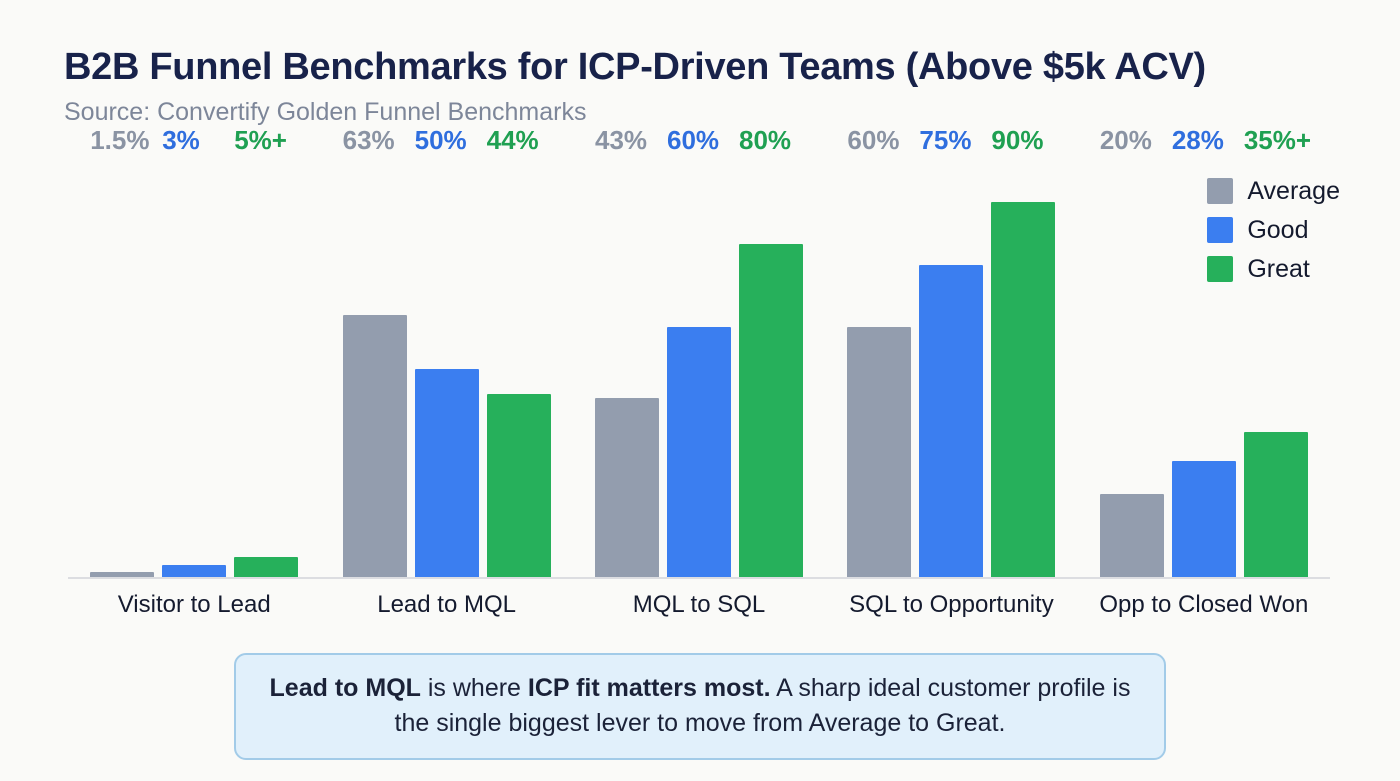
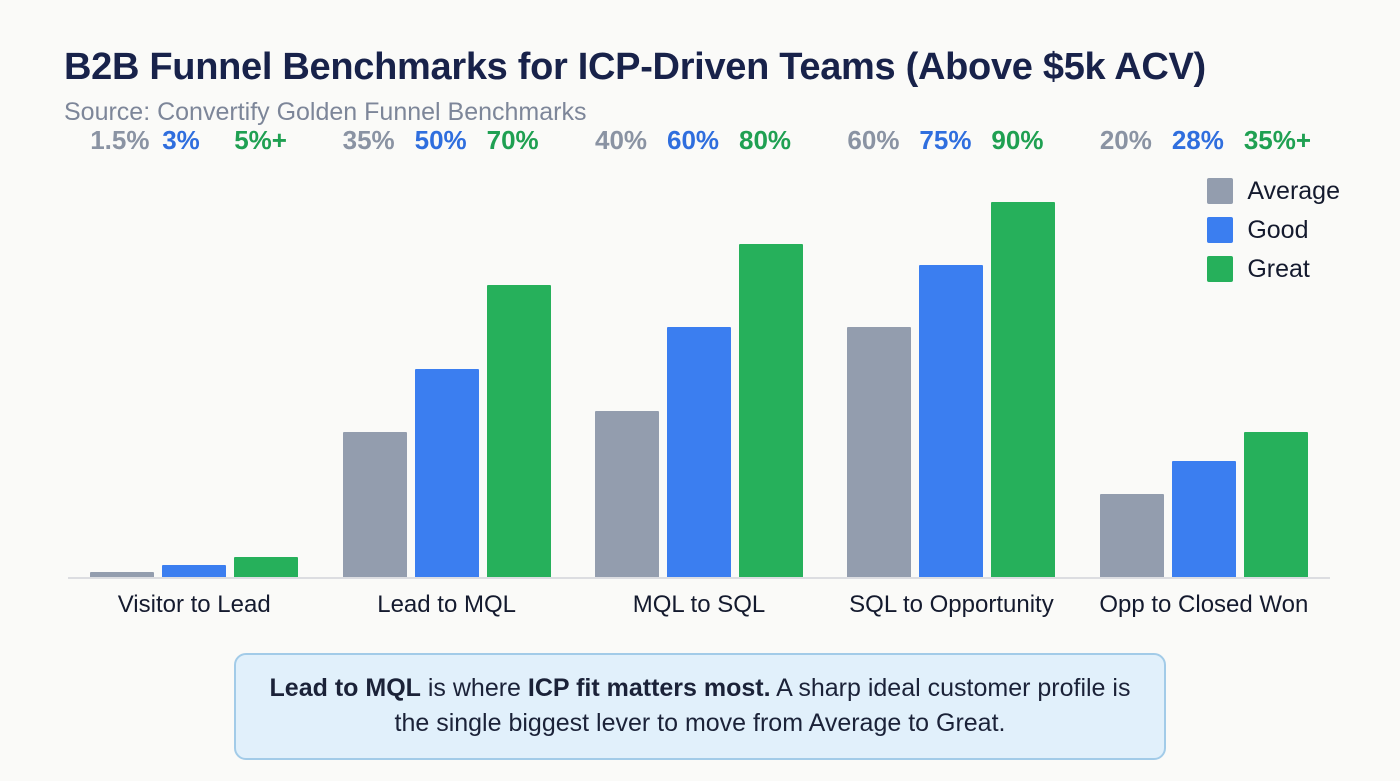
Average/Lead to MQL: 63% -> 35%
Great/Lead to MQL: 44% -> 70%
Average/MQL to SQL: 43% -> 40%
